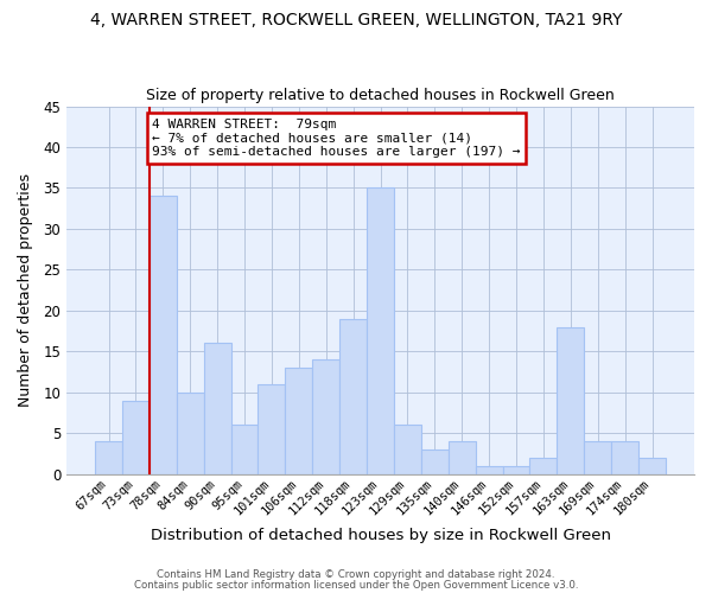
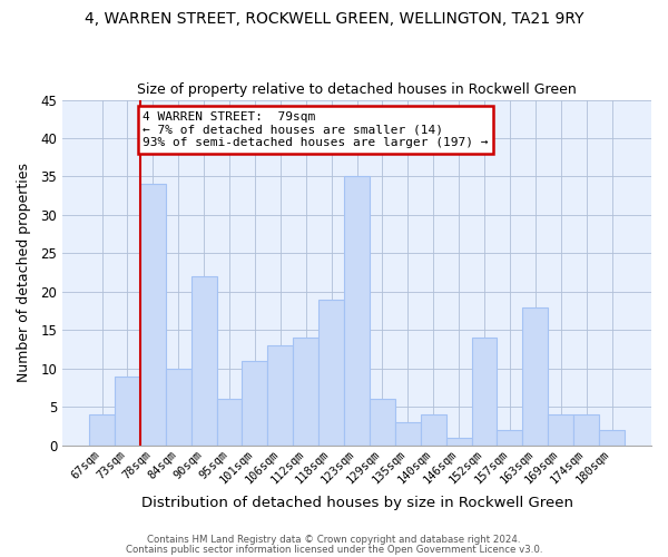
90sqm: 16 -> 22
152sqm: 1 -> 14
